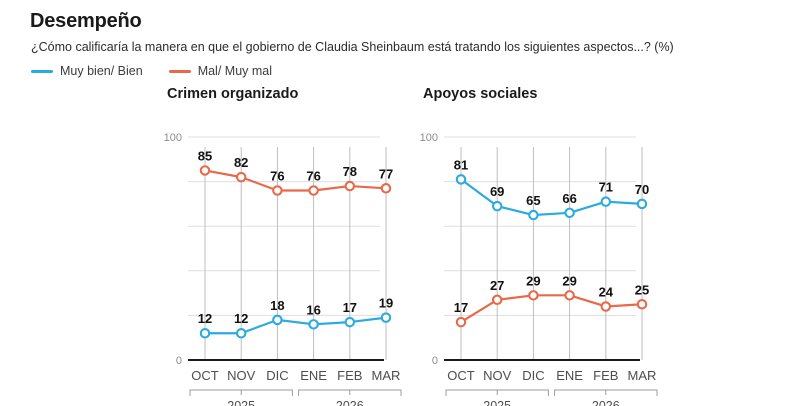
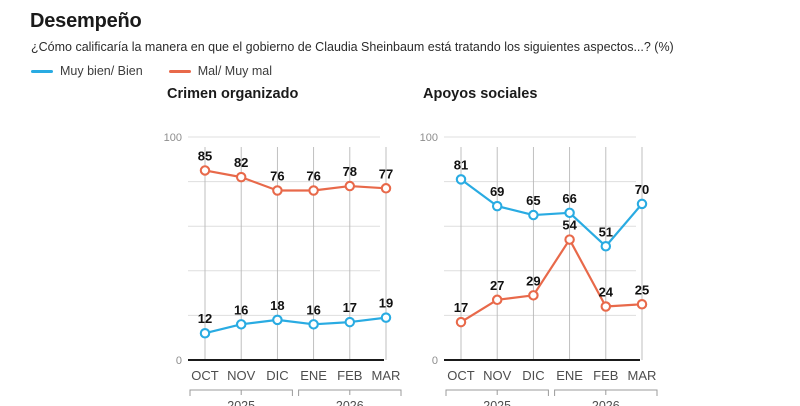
Crimen organizado/Muy bien/ Bien/NOV: 12 -> 16
Apoyos sociales/Mal/ Muy mal/ENE: 29 -> 54
Apoyos sociales/Muy bien/ Bien/FEB: 71 -> 51
